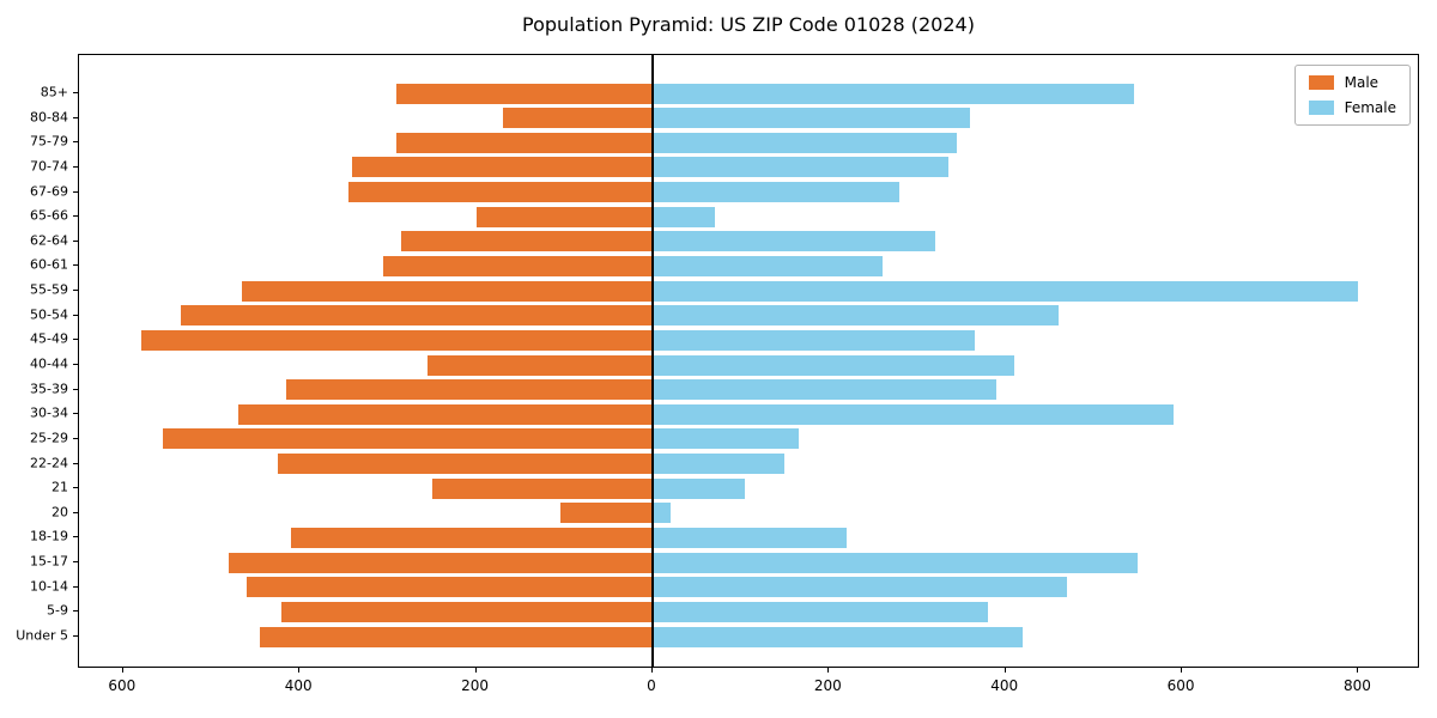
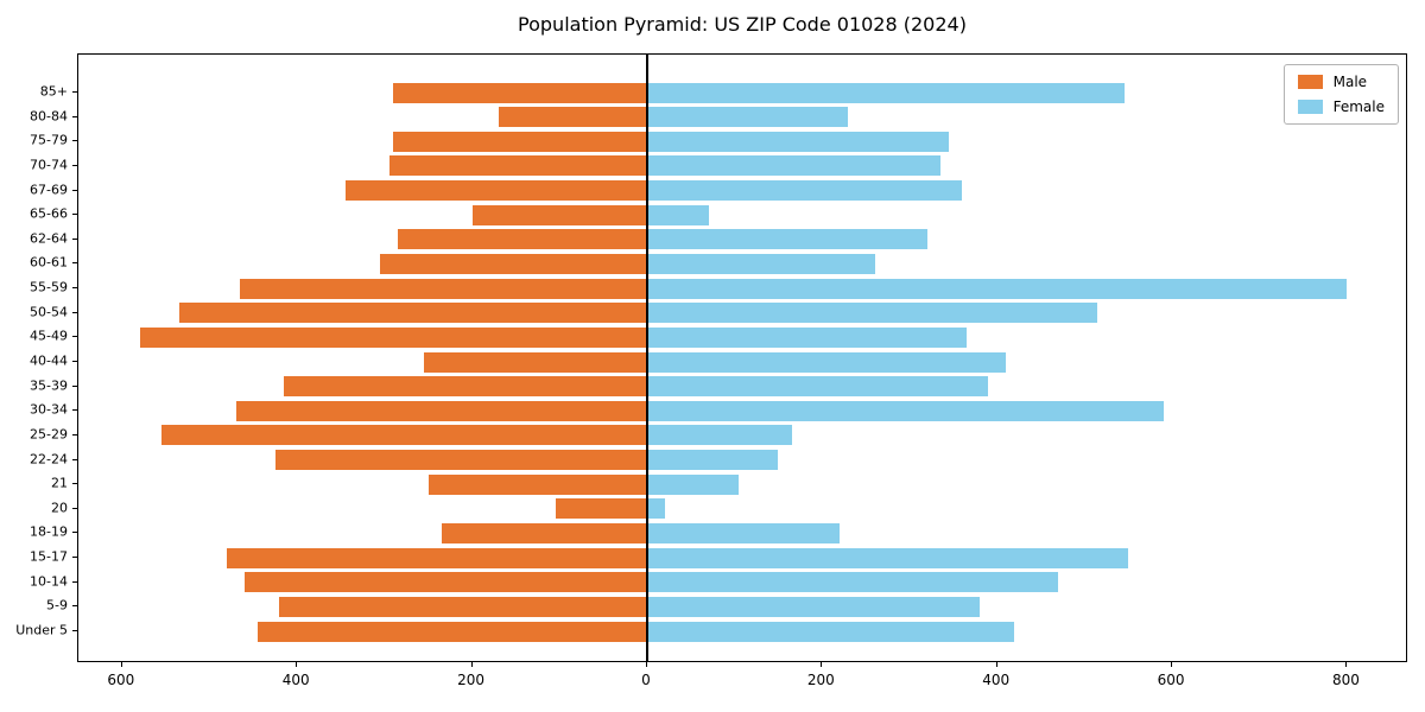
Female/80-84: 360 -> 230
Male/70-74: 340 -> 300
Female/67-69: 280 -> 360
Female/50-54: 460 -> 520
Male/18-19: 410 -> 240
